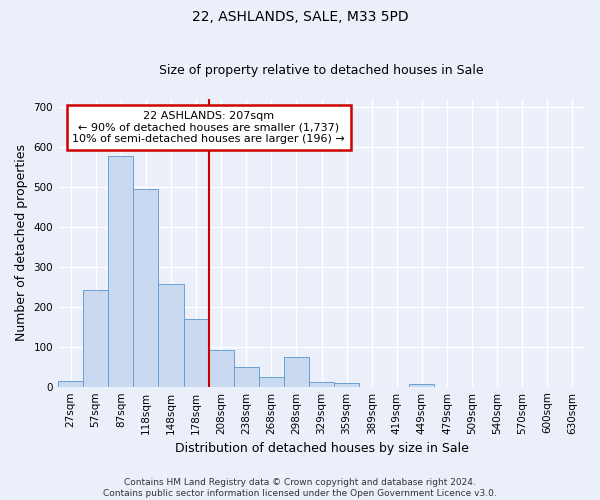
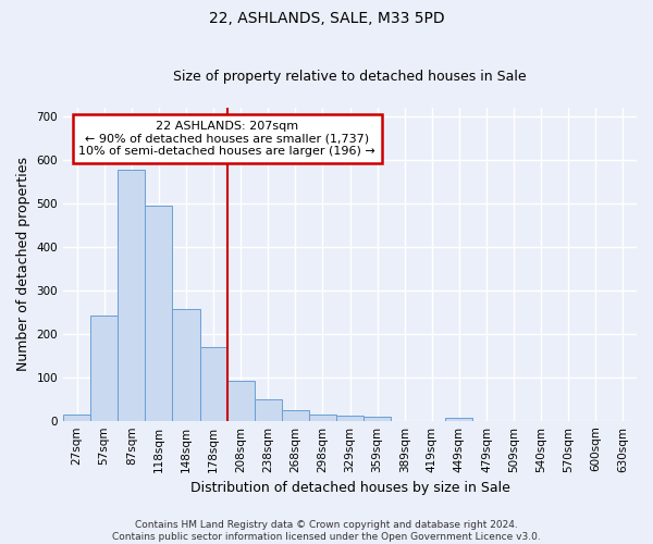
298sqm: 75 -> 13
